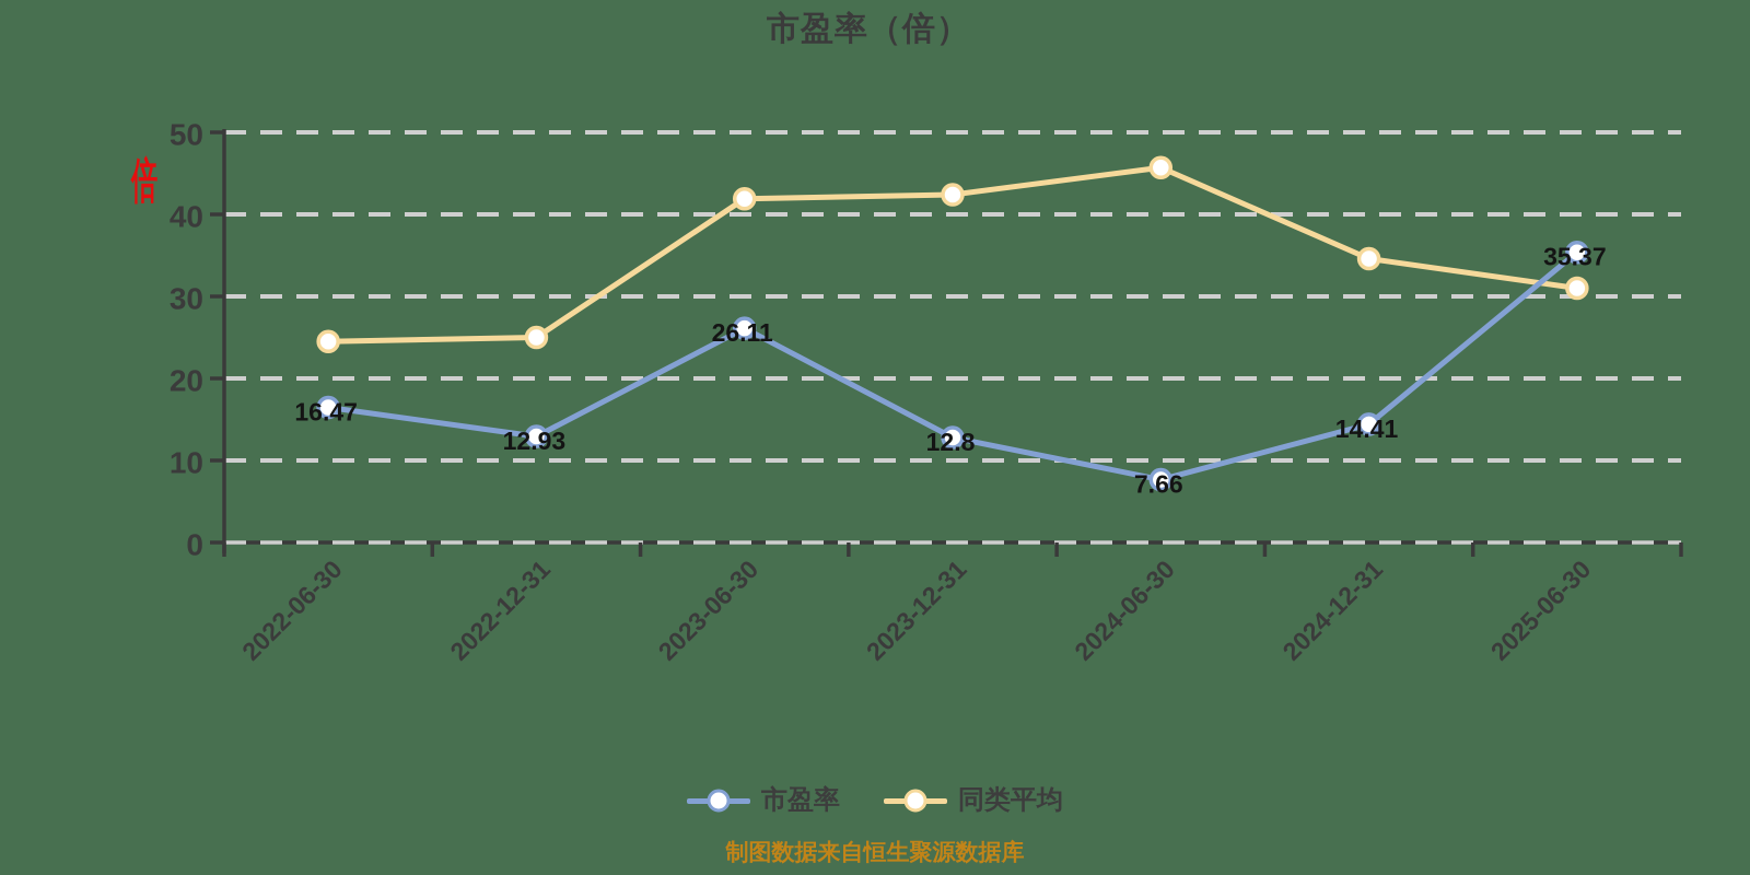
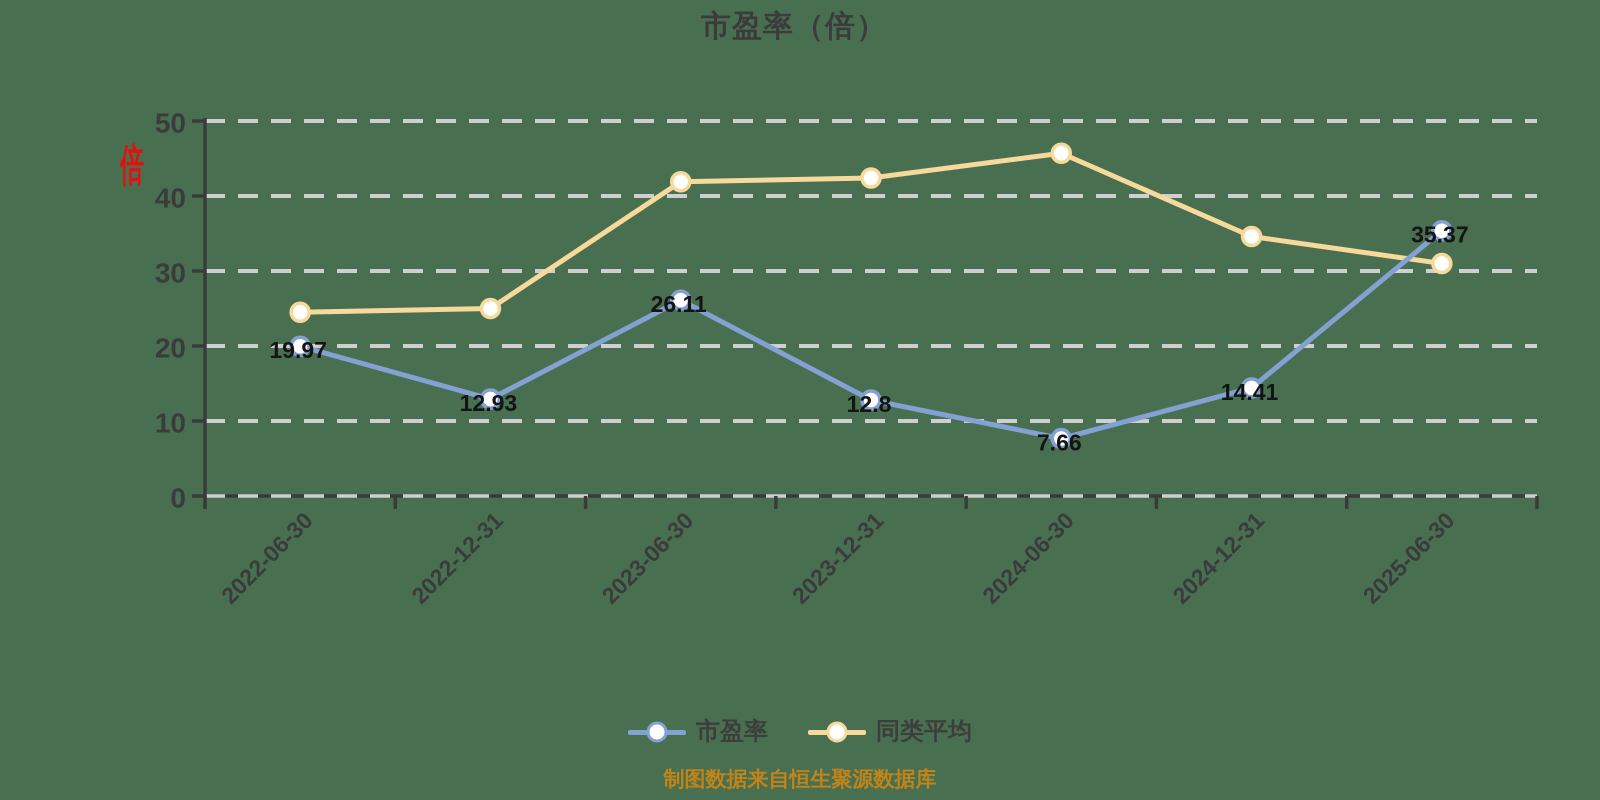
市盈率/2022-06-30: 16.47 -> 19.97
